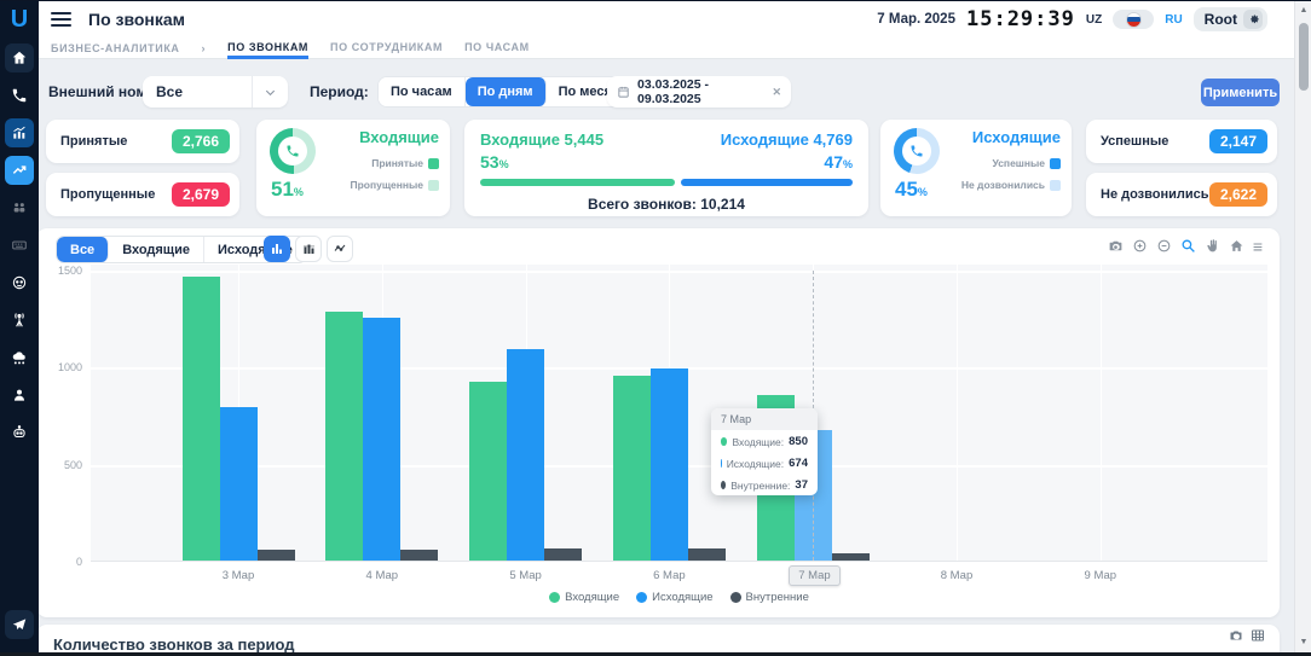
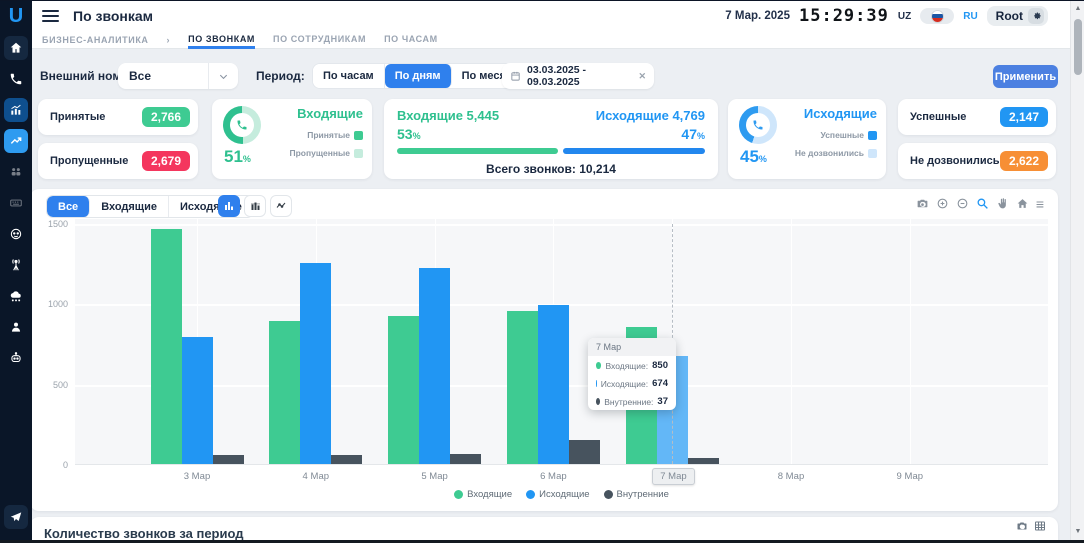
Входящие/4 Мар: 1280 -> 890
Исходящие/5 Мар: 1090 -> 1220
Внутренние/6 Мар: 60 -> 150
